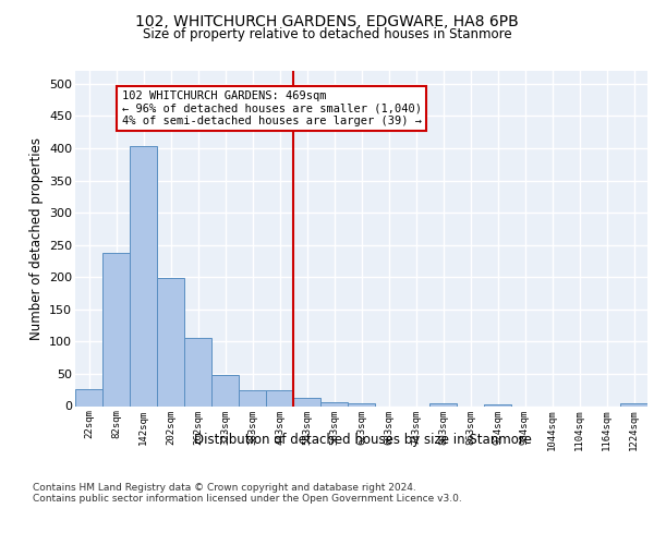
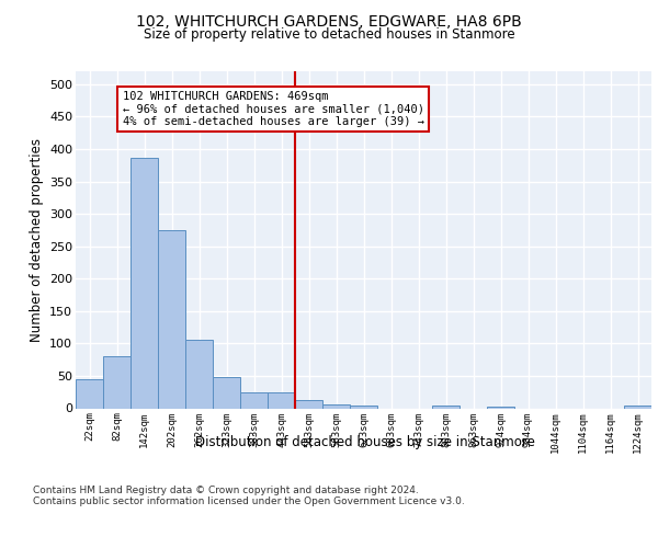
22sqm: 27 -> 44
82sqm: 238 -> 80
142sqm: 403 -> 386
202sqm: 199 -> 274
